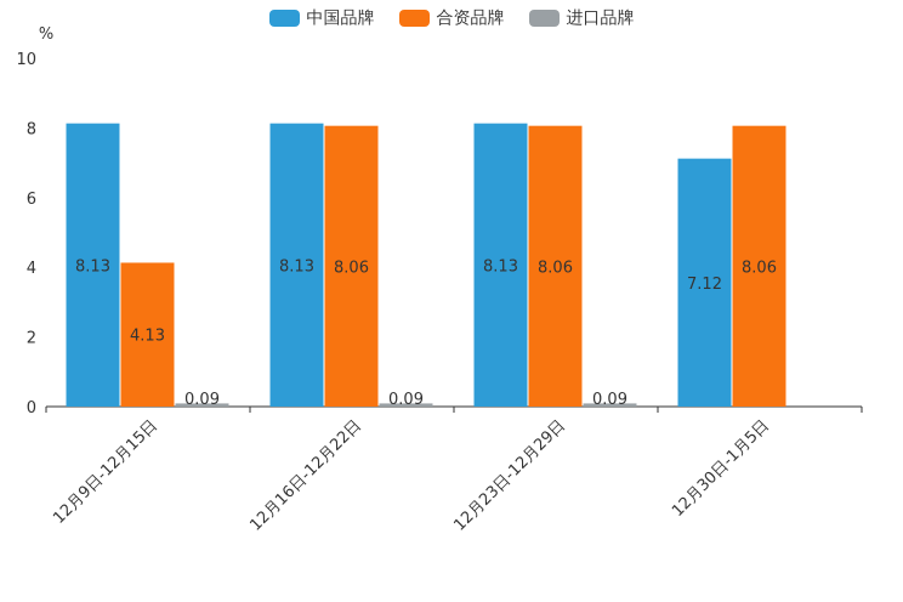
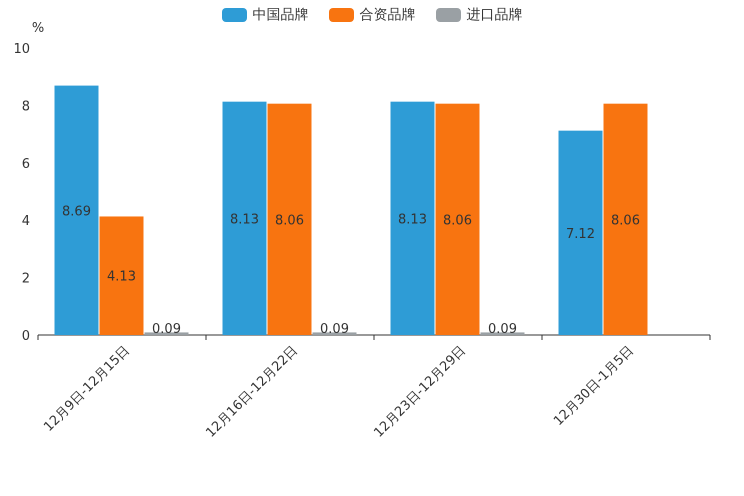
中国品牌/12月9日-12月15日: 8.13 -> 8.69
